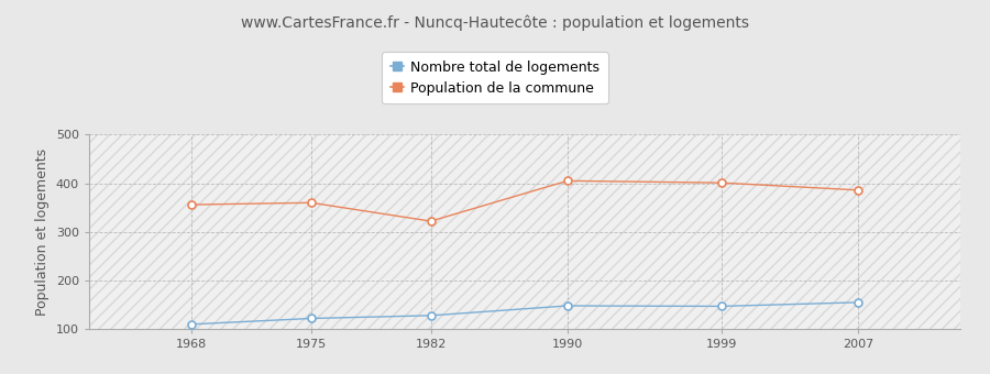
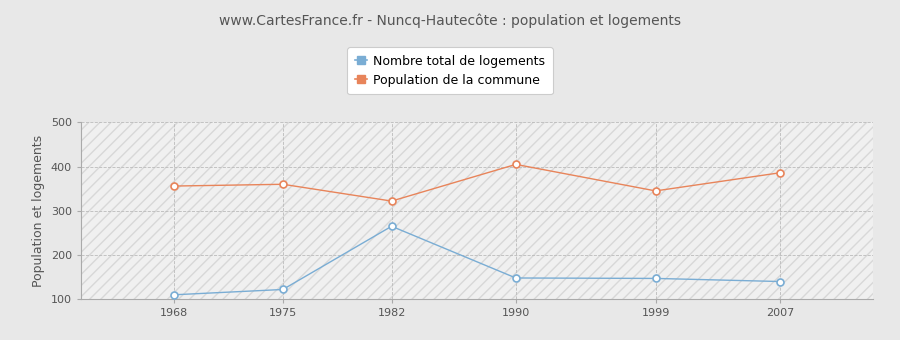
Nombre total de logements/1982: 128 -> 265
Population de la commune/1999: 401 -> 345
Nombre total de logements/2007: 155 -> 140
